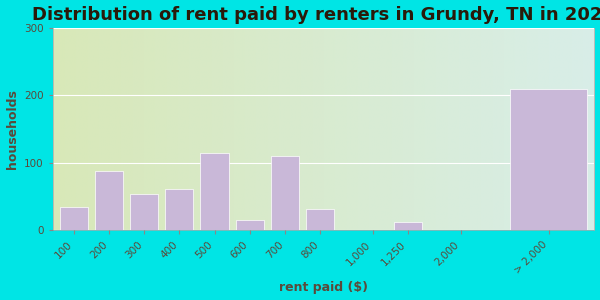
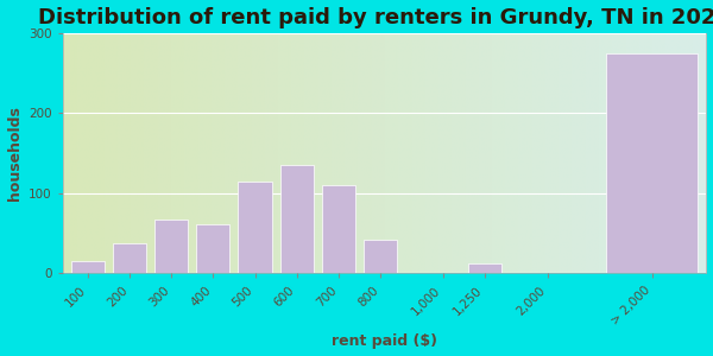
100: 34 -> 15
200: 88 -> 38
300: 54 -> 68
600: 16 -> 135
800: 32 -> 42
> 2,000: 210 -> 275
